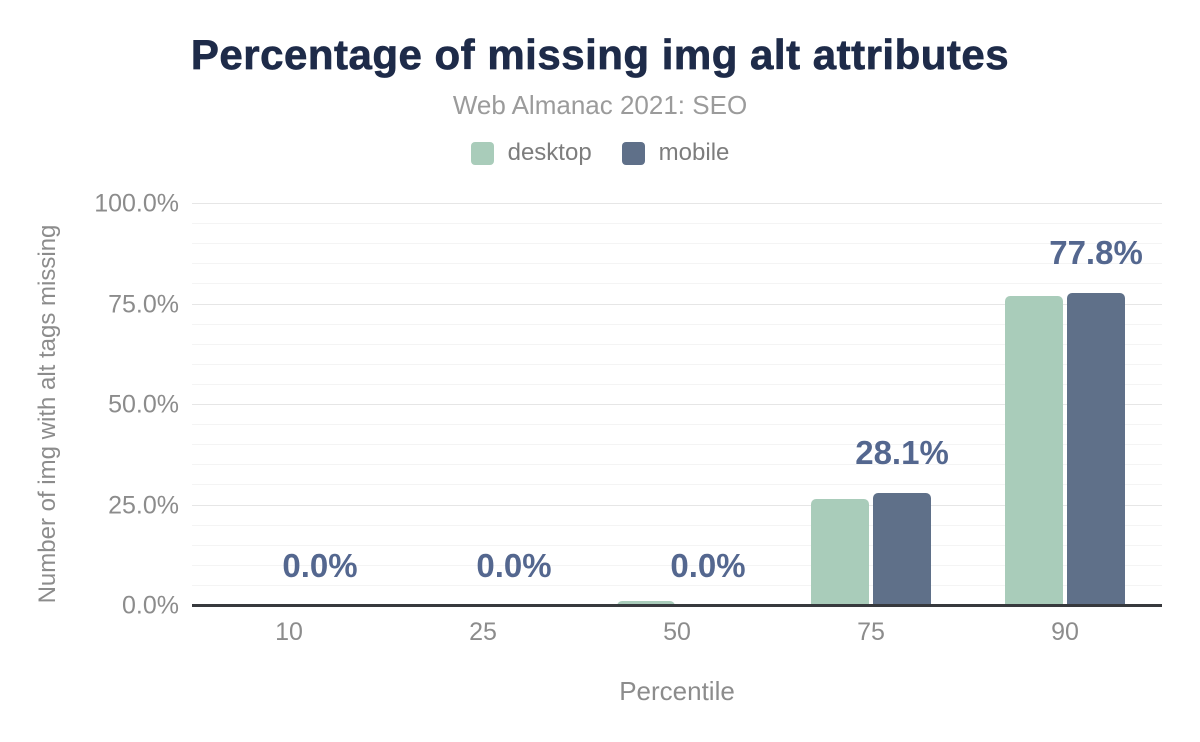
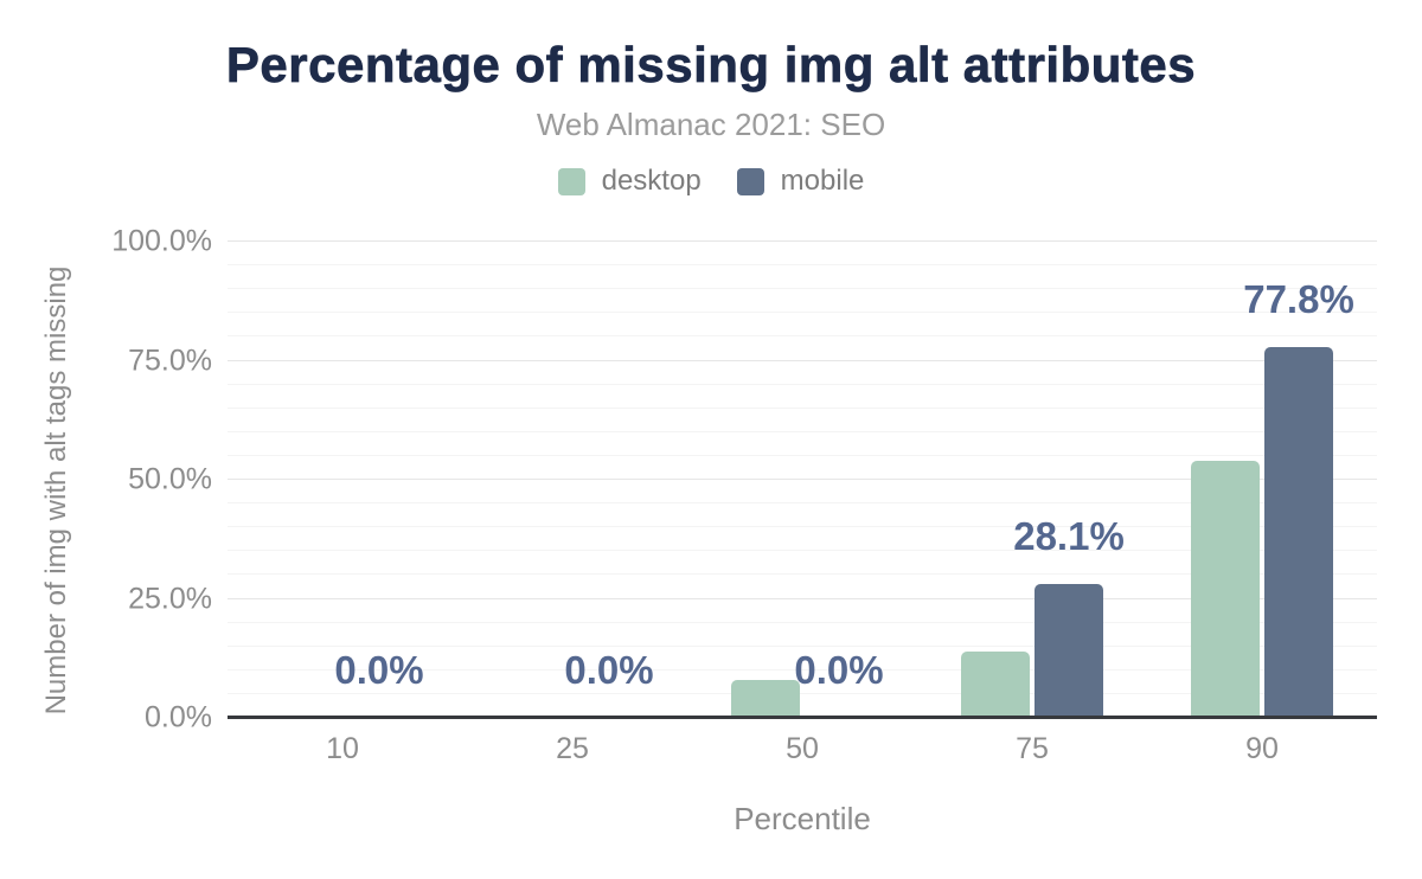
desktop/50: 1% -> 8%
desktop/75: 27% -> 14%
desktop/90: 77% -> 54%
